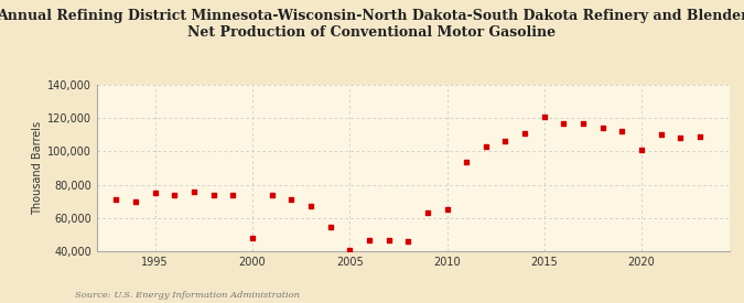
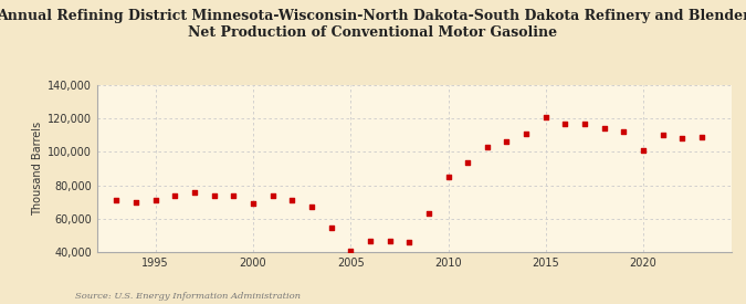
1995: 75,000 -> 71,000
2000: 48,000 -> 69,000
2010: 65,000 -> 85,000
